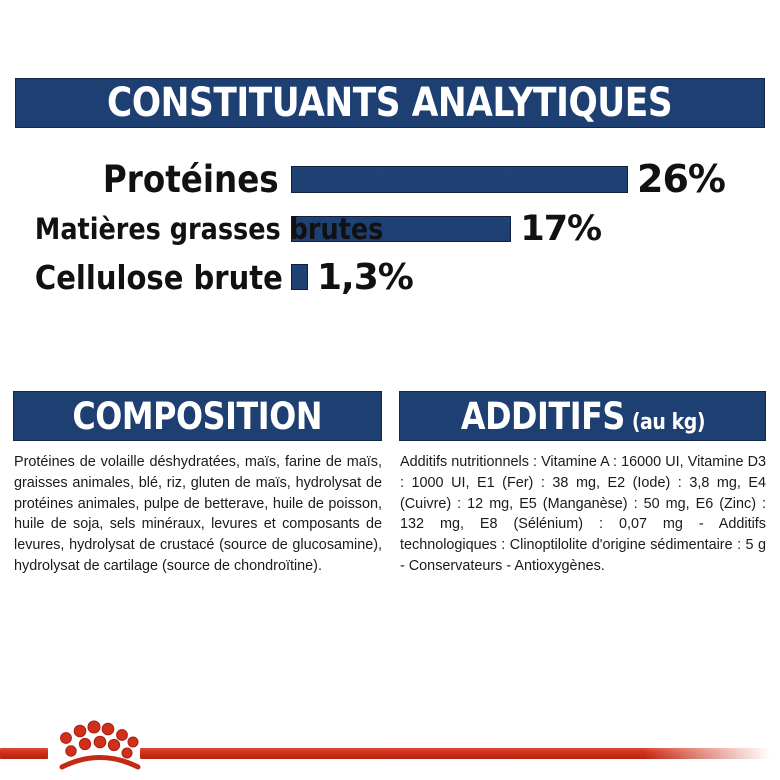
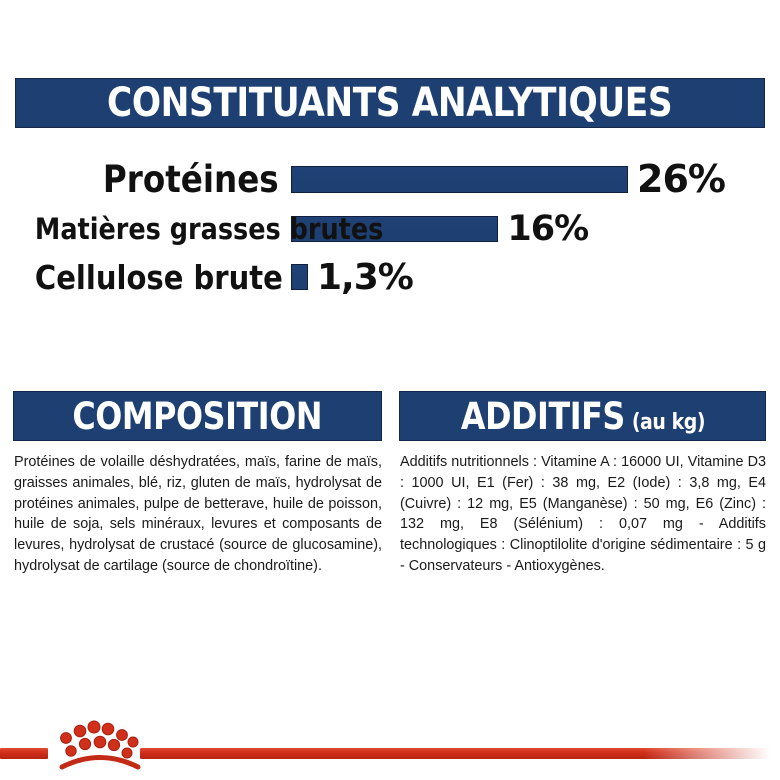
Matières grasses brutes: 17% -> 16%
